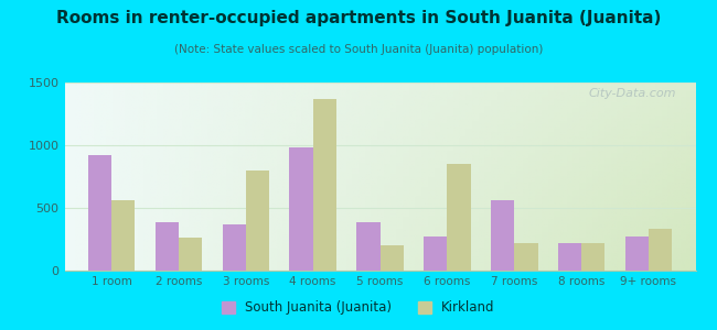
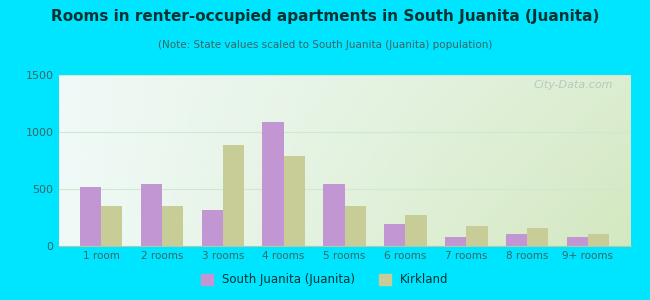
South Juanita (Juanita)/1 room: 920 -> 520
Kirkland/1 room: 560 -> 360
South Juanita (Juanita)/2 rooms: 390 -> 540
Kirkland/2 rooms: 260 -> 360
South Juanita (Juanita)/3 rooms: 370 -> 320
Kirkland/3 rooms: 800 -> 890
South Juanita (Juanita)/4 rooms: 980 -> 1090
Kirkland/4 rooms: 1370 -> 790
South Juanita (Juanita)/5 rooms: 390 -> 540
Kirkland/5 rooms: 200 -> 350
South Juanita (Juanita)/6 rooms: 270 -> 200
Kirkland/6 rooms: 850 -> 270
South Juanita (Juanita)/7 rooms: 560 -> 80
Kirkland/7 rooms: 220 -> 180
South Juanita (Juanita)/8 rooms: 220 -> 100
Kirkland/8 rooms: 220 -> 160
South Juanita (Juanita)/9+ rooms: 270 -> 80
Kirkland/9+ rooms: 330 -> 100
